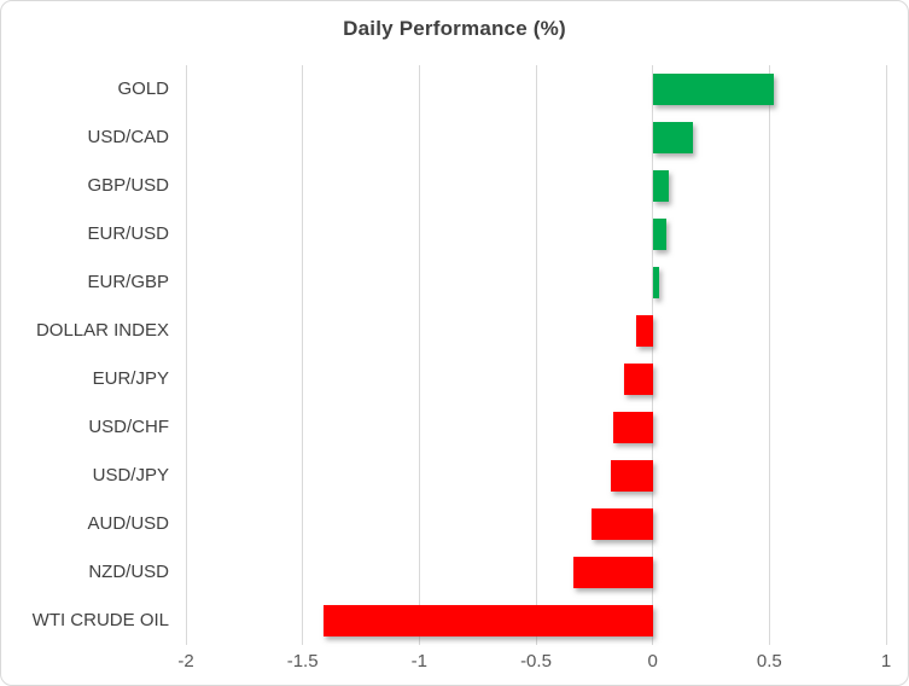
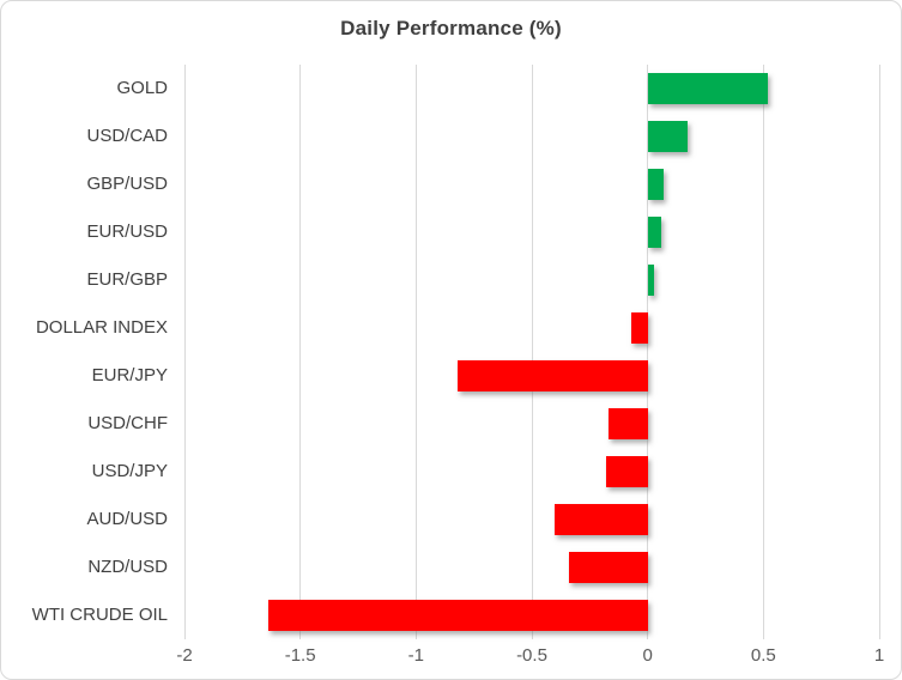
EUR/JPY: -0.12 -> -0.82
AUD/USD: -0.26 -> -0.40
WTI CRUDE OIL: -1.41 -> -1.64
